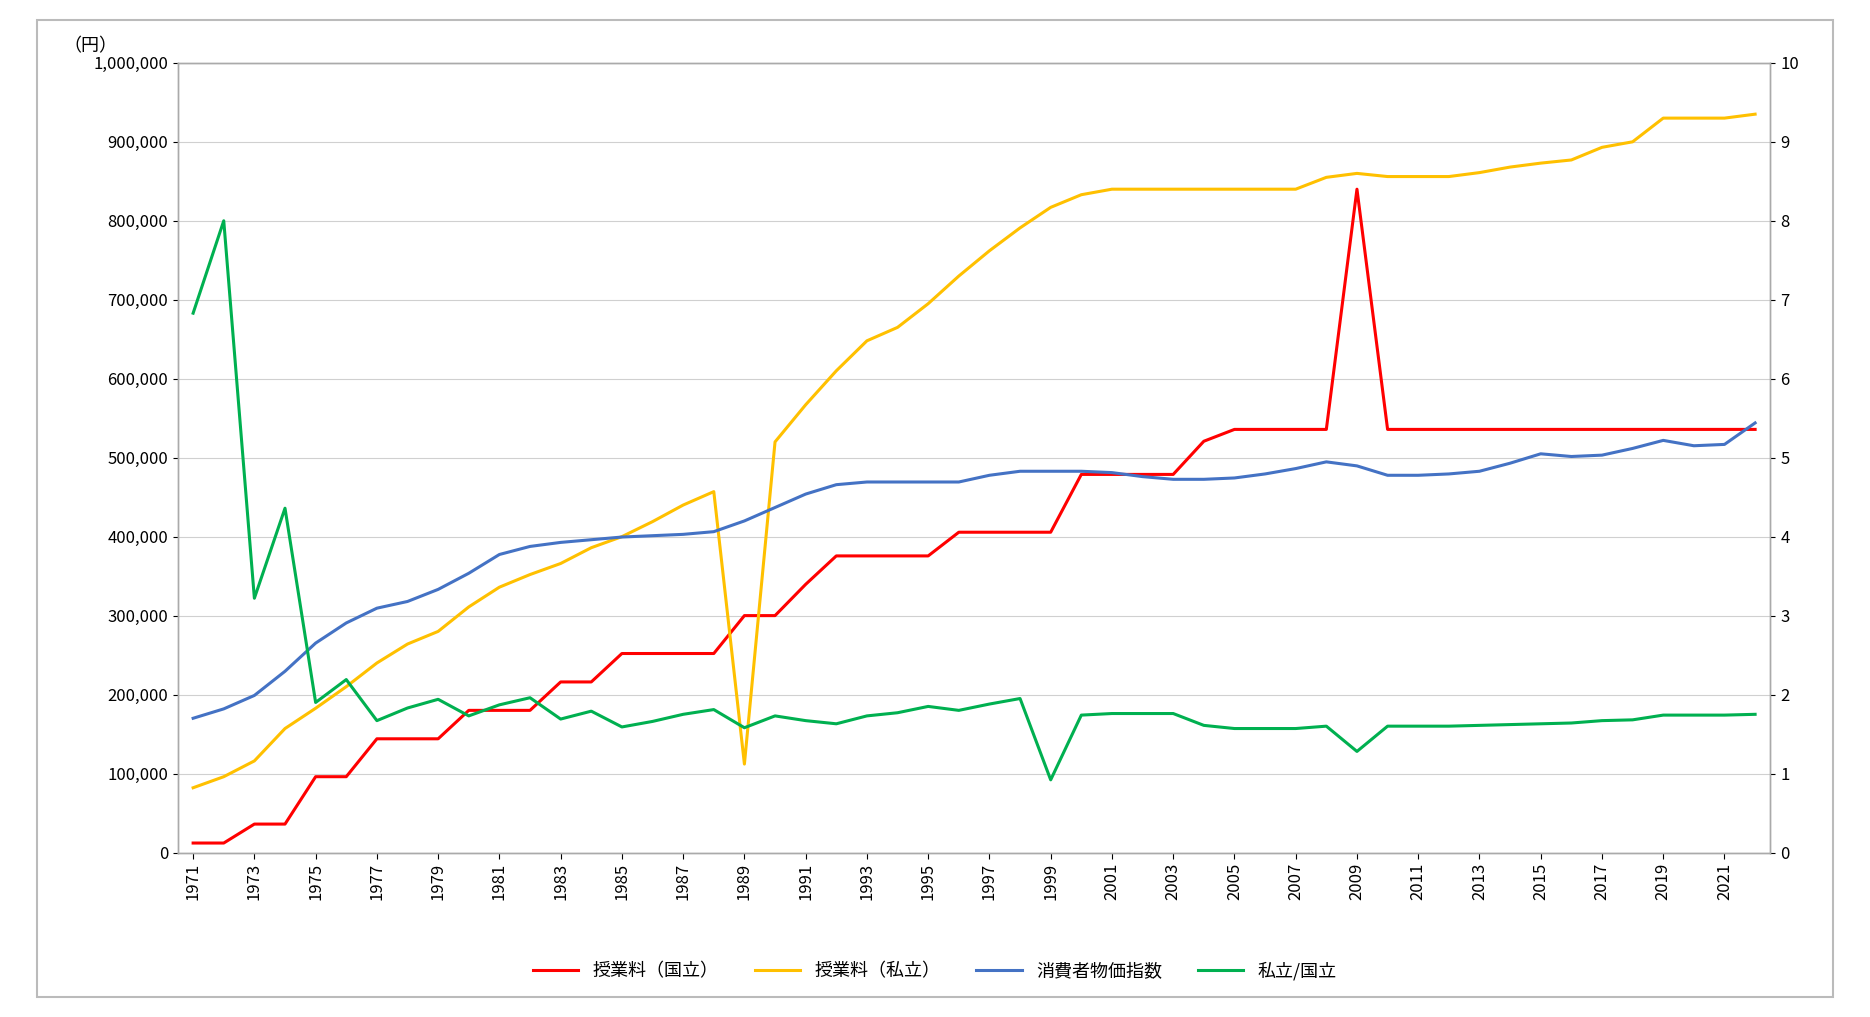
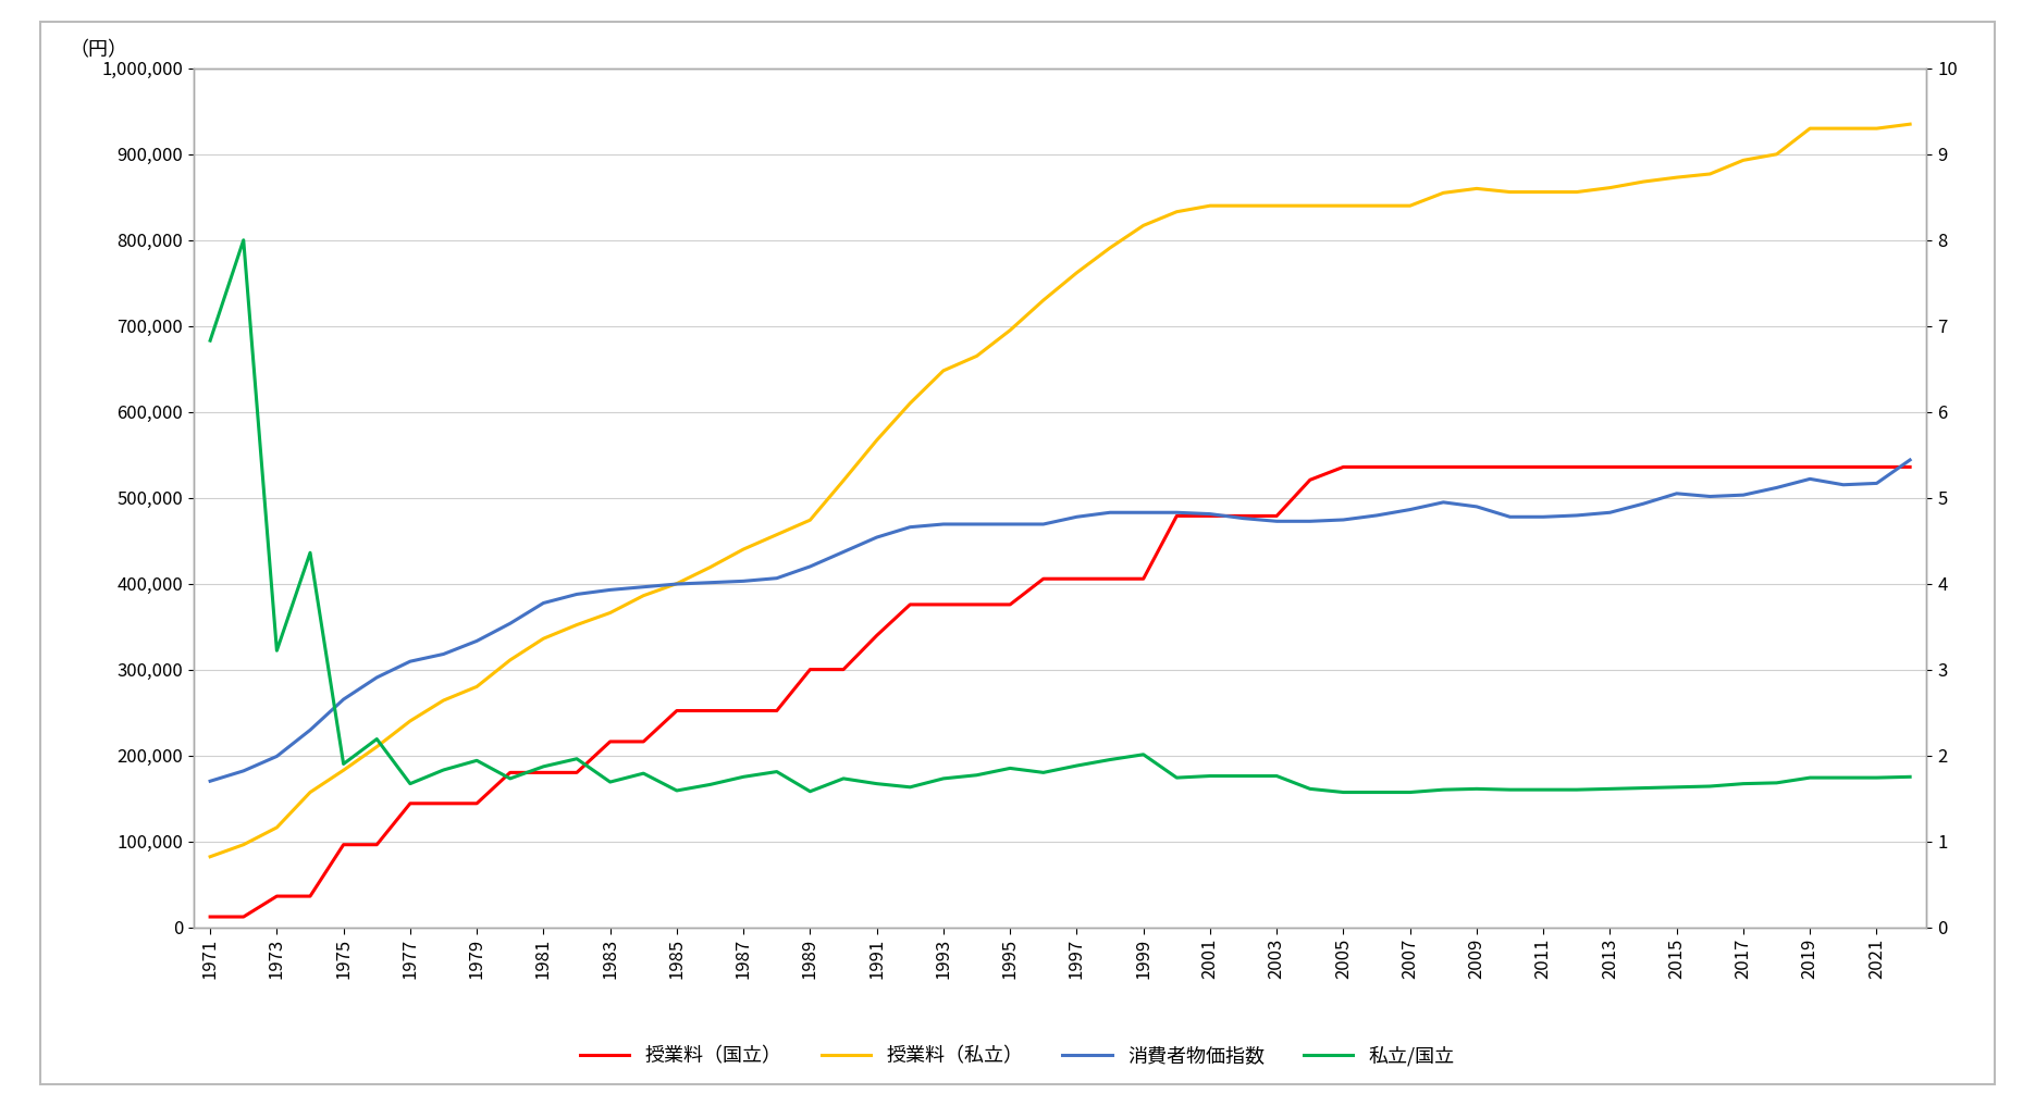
授業料（私立）/1989: 112,000 -> 474,000
私立/国立/1999: 0.92 -> 2.01
授業料（国立）/2009: 840,000 -> 536,000
私立/国立/2009: 1.28 -> 1.61
